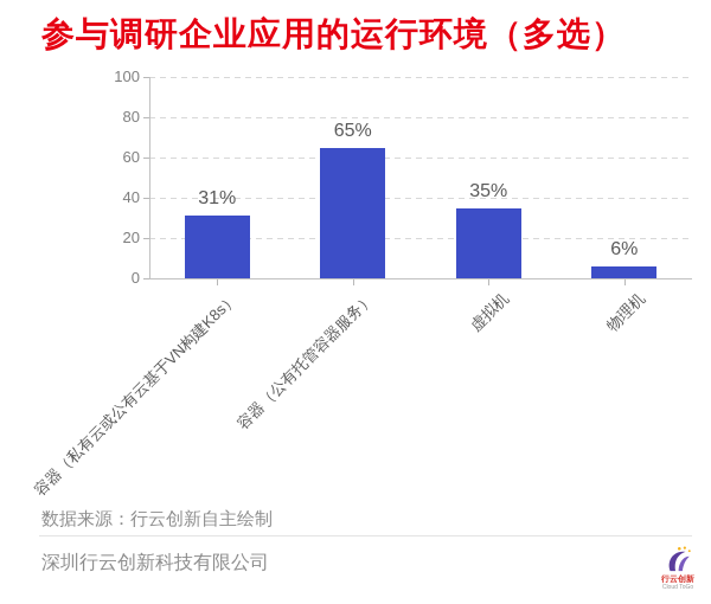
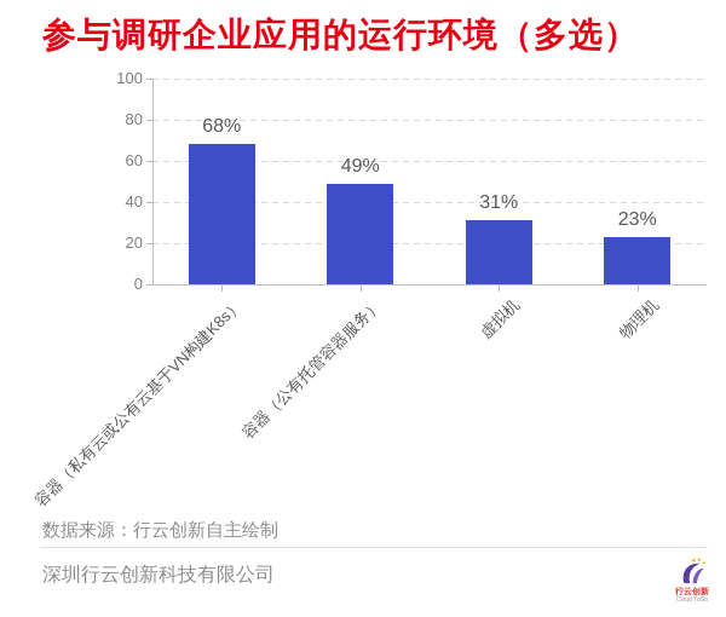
容器（私有云或公有云基于VN构建K8s）: 31% -> 68%
容器（公有托管容器服务）: 65% -> 49%
虚拟机: 35% -> 31%
物理机: 6% -> 23%
